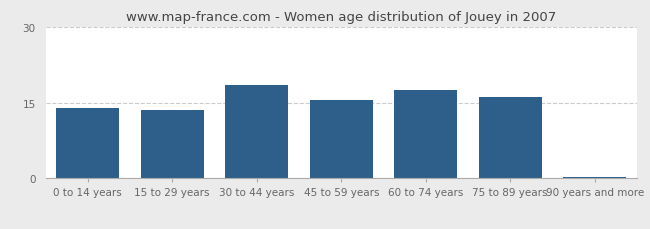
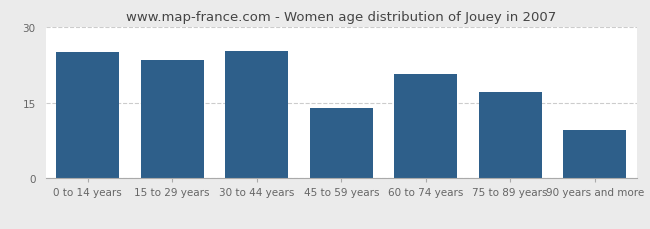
0 to 14 years: 14.0 -> 25.0
15 to 29 years: 13.5 -> 23.4
30 to 44 years: 18.5 -> 25.2
45 to 59 years: 15.5 -> 14.0
60 to 74 years: 17.5 -> 20.6
75 to 89 years: 16.0 -> 17.0
90 years and more: 0.3 -> 9.6
